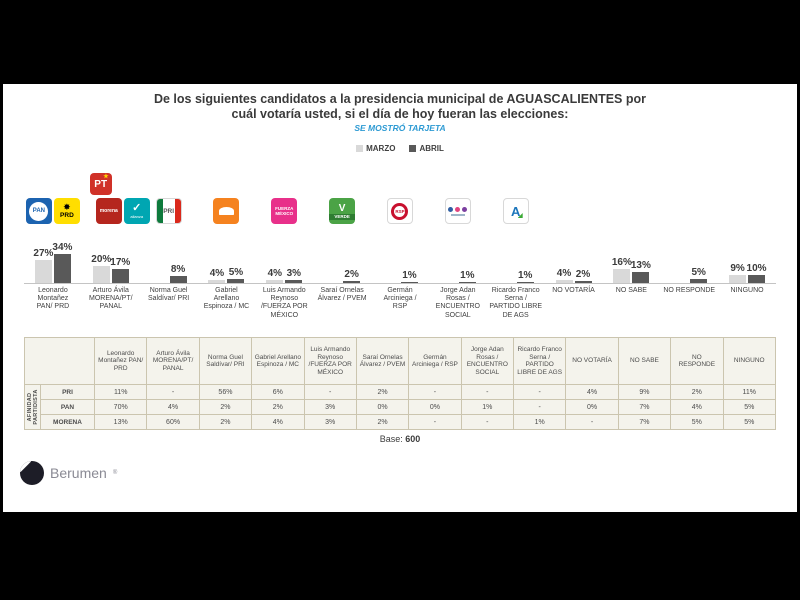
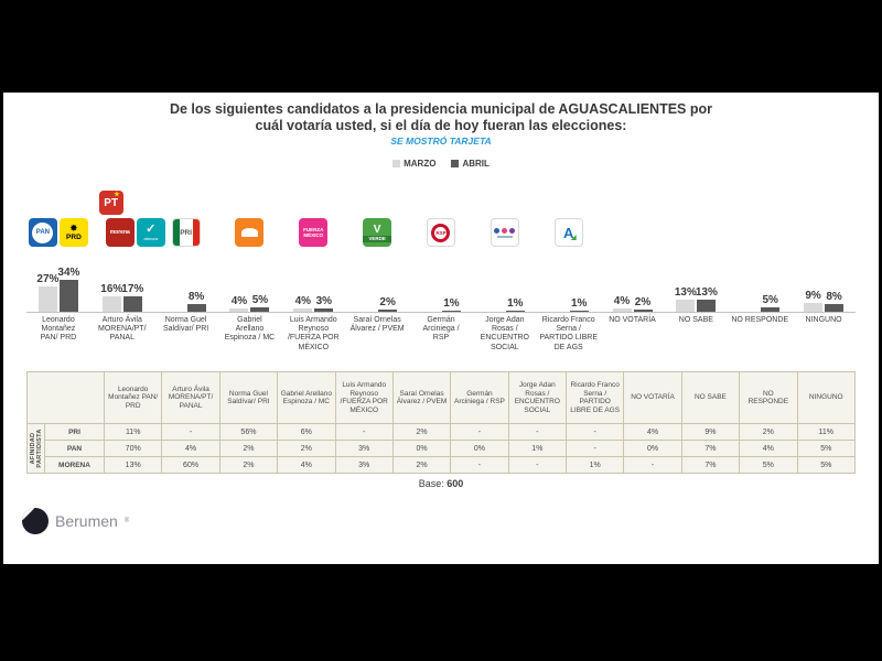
MARZO/Arturo Ávila MORENA/PT/ PANAL: 20% -> 16%
MARZO/NO SABE: 16% -> 13%
ABRIL/NINGUNO: 10% -> 8%
